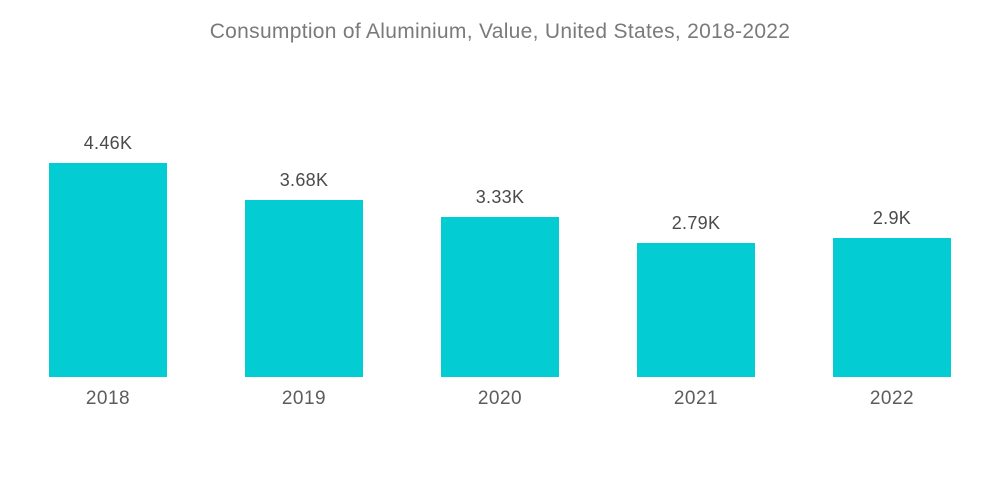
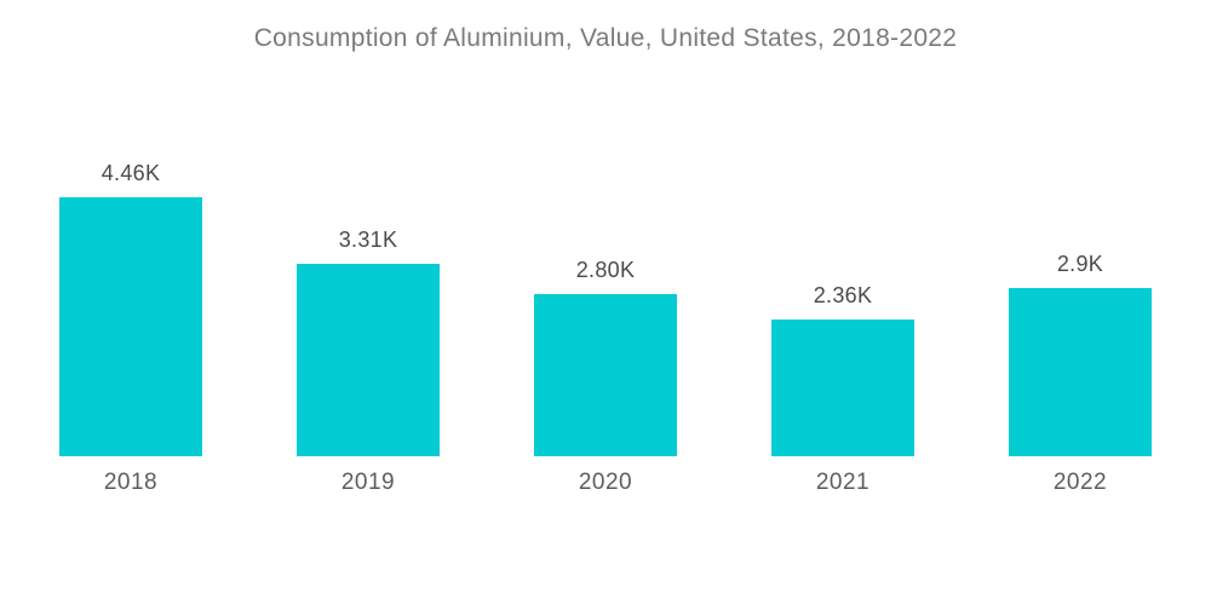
2019: 3.68K -> 3.31K
2020: 3.33K -> 2.80K
2021: 2.79K -> 2.36K
